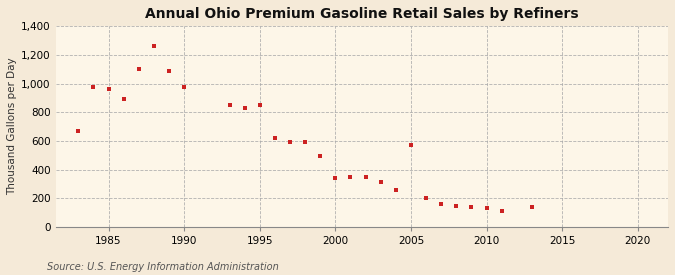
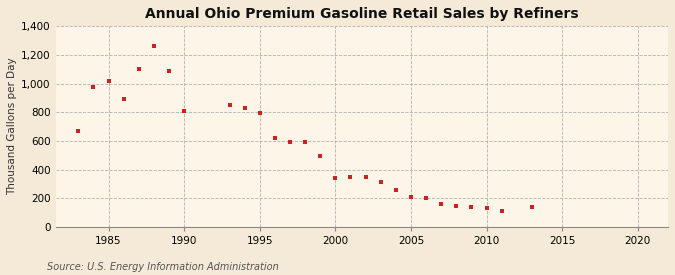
1985: 960 -> 1,020
1990: 980 -> 810
1995: 850 -> 800
2005: 570 -> 210
